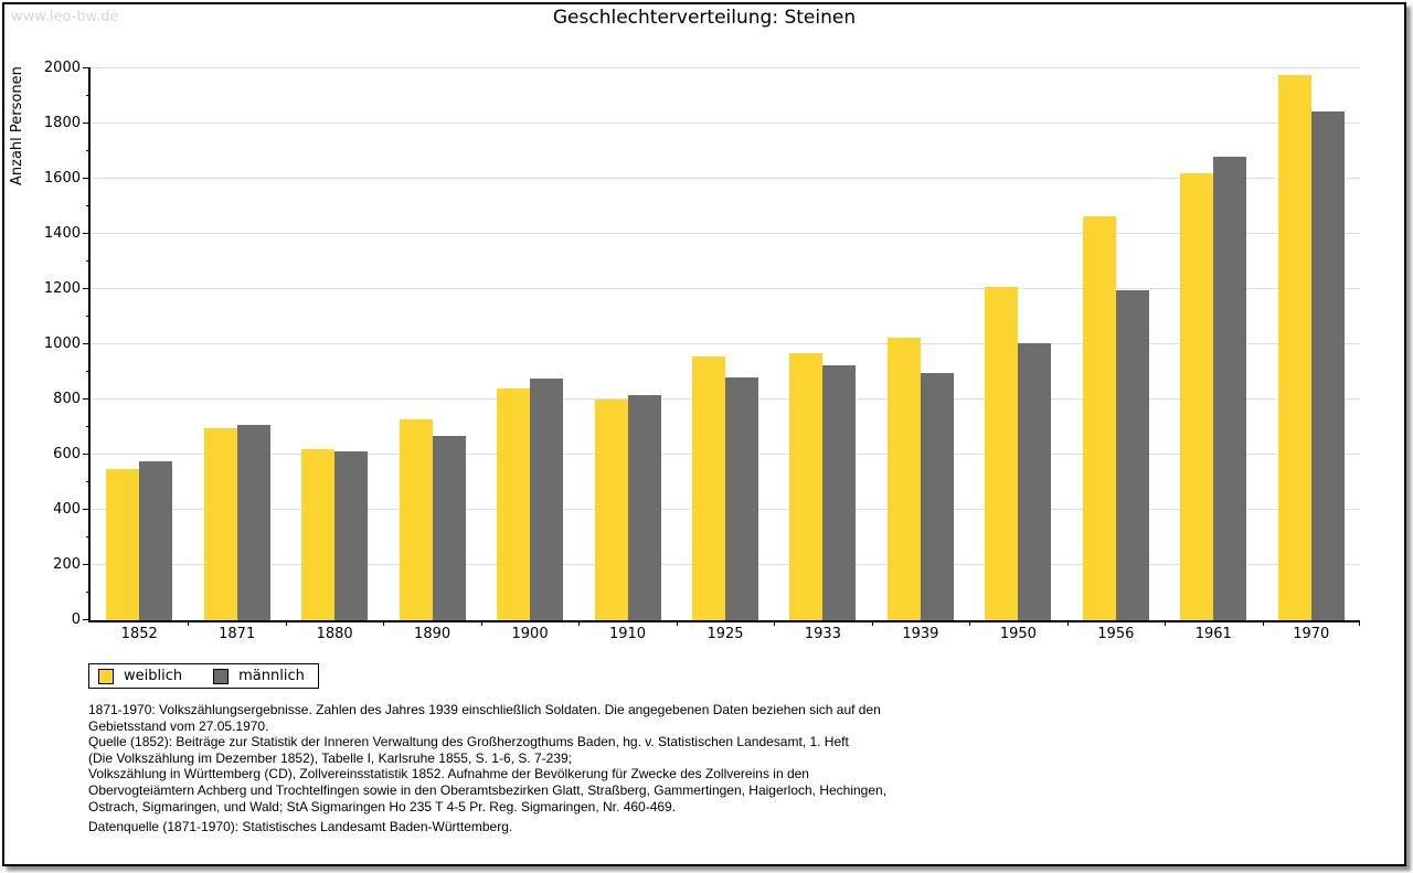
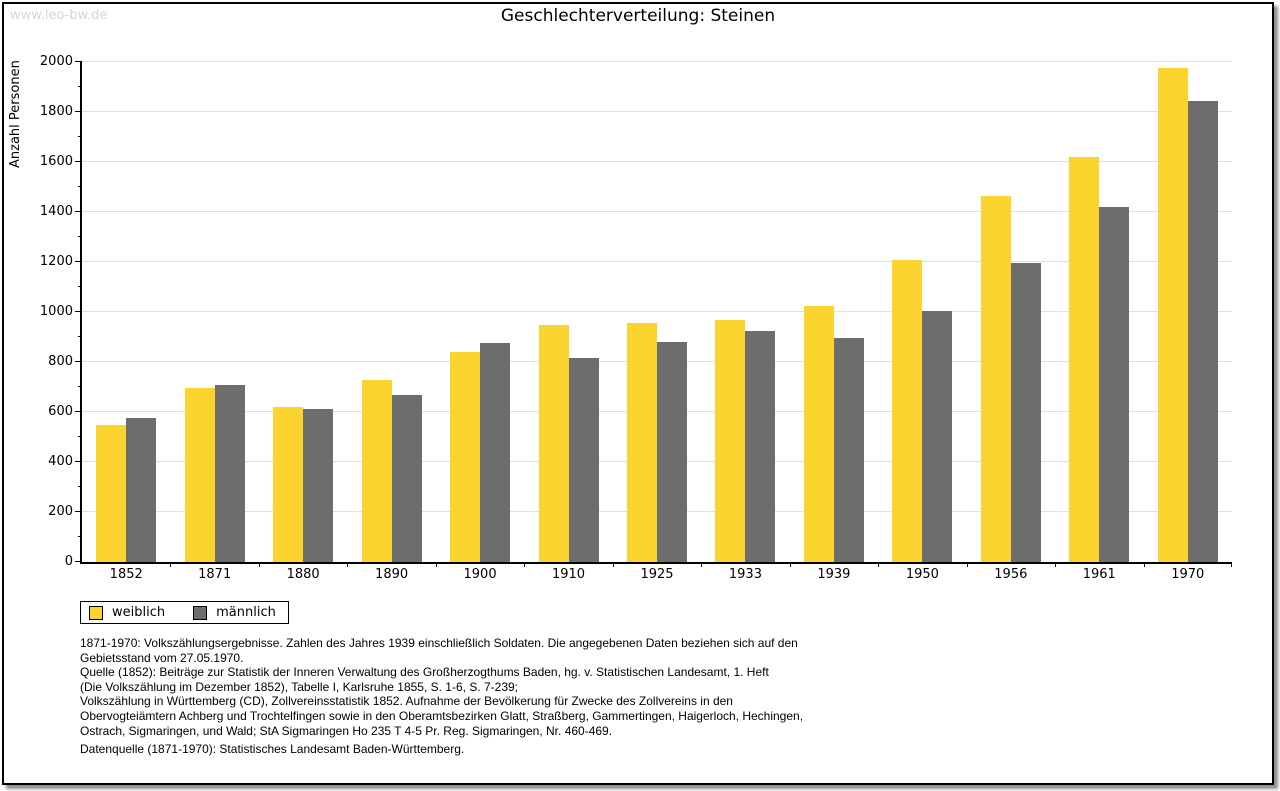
weiblich/1910: 800 -> 950
männlich/1961: 1680 -> 1420
